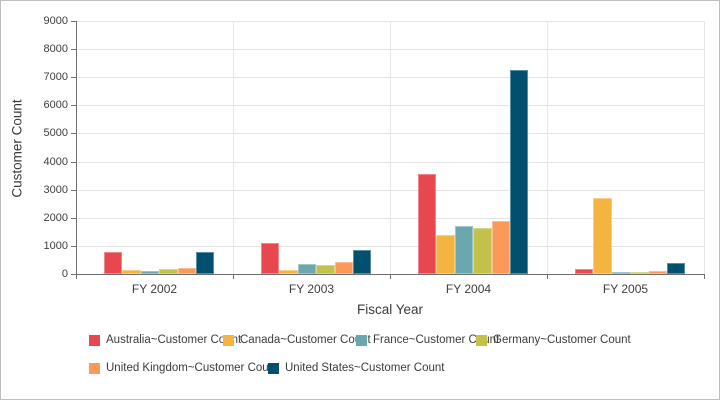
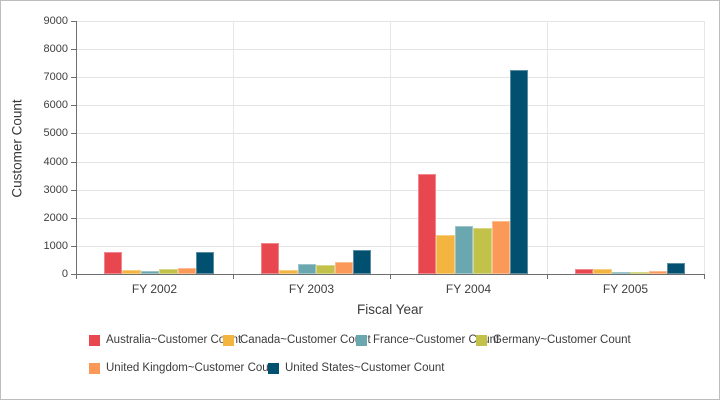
Canada~Customer Count/FY 2005: 2700 -> 200
